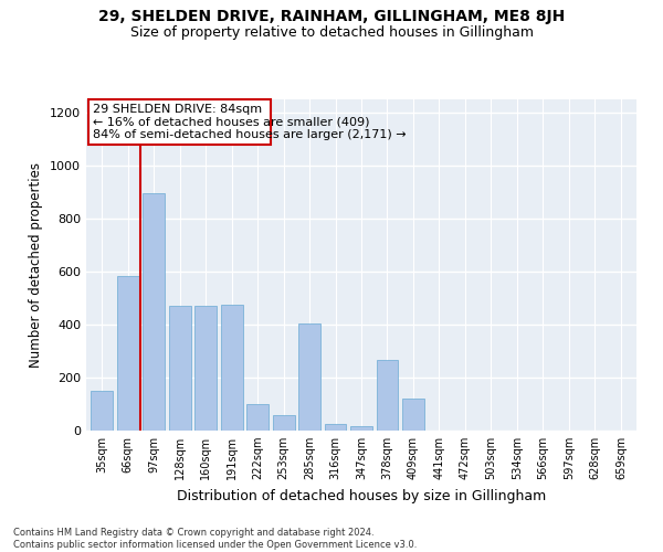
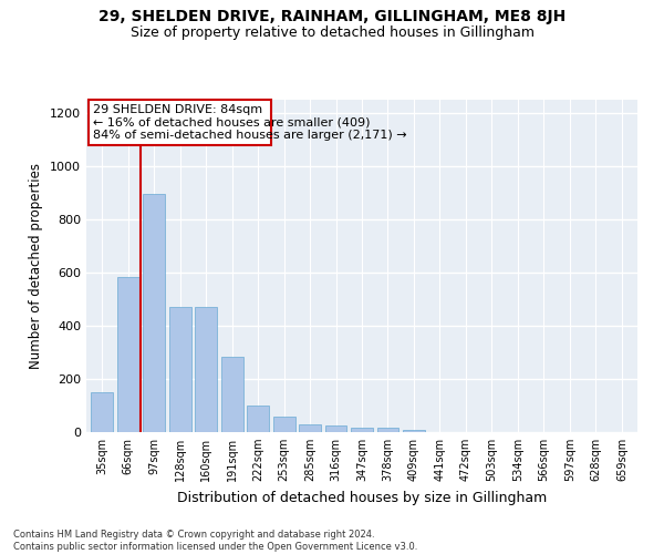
191sqm: 475 -> 285
285sqm: 405 -> 30
378sqm: 265 -> 15
409sqm: 120 -> 10
